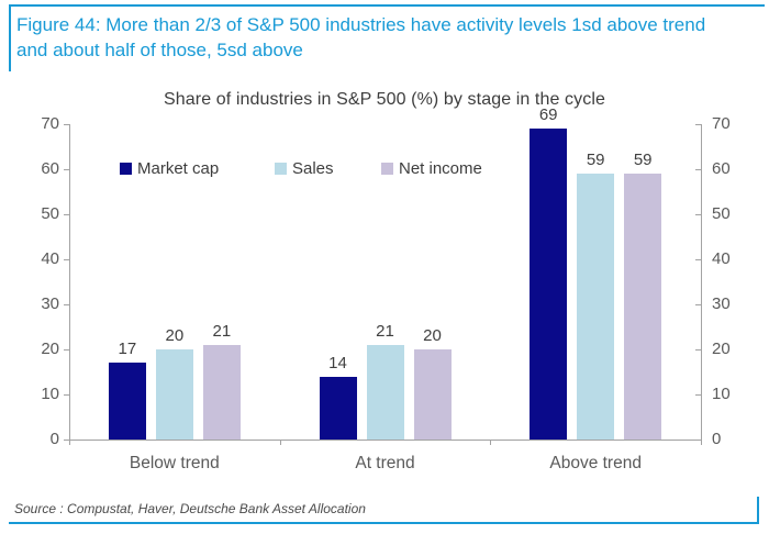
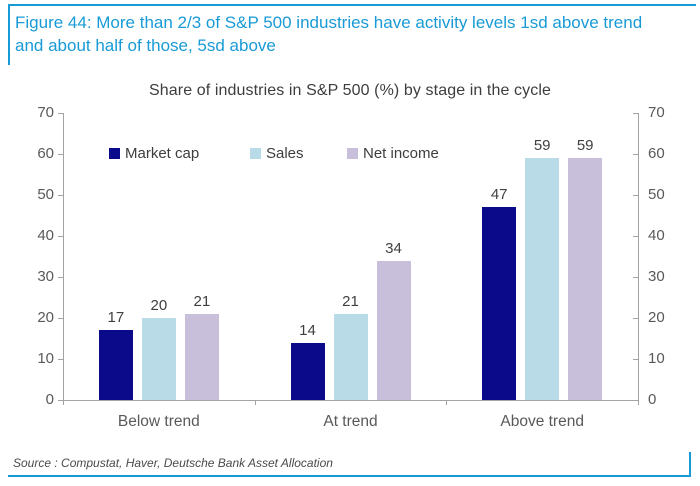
Net income/At trend: 20 -> 34
Market cap/Above trend: 69 -> 47
